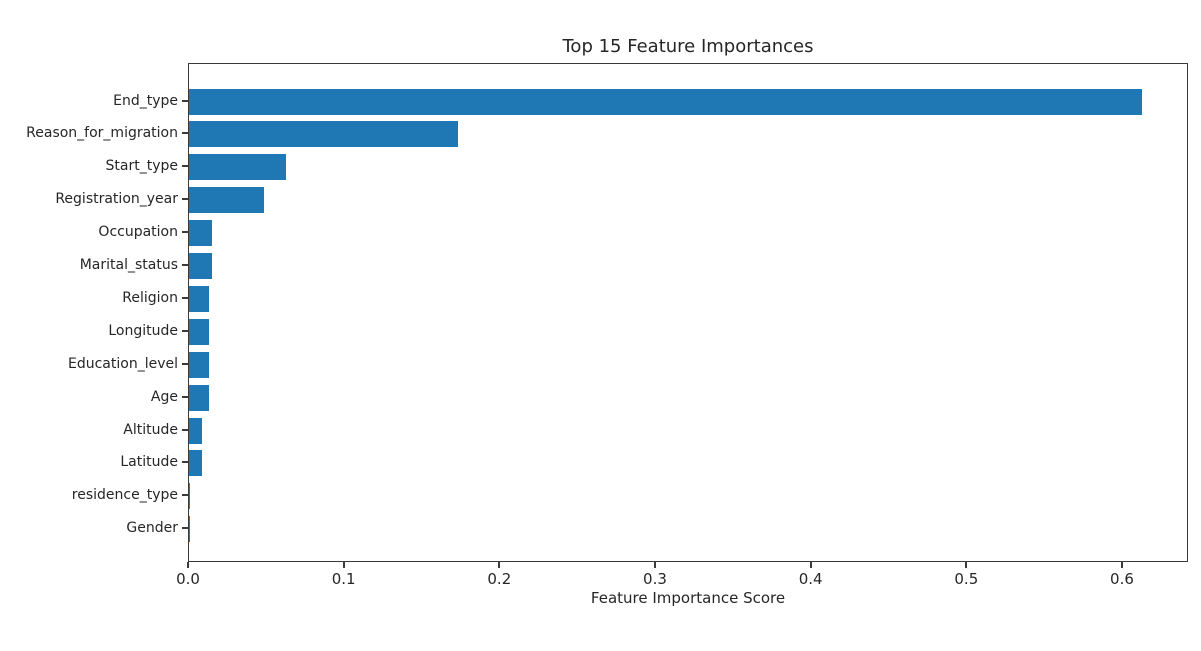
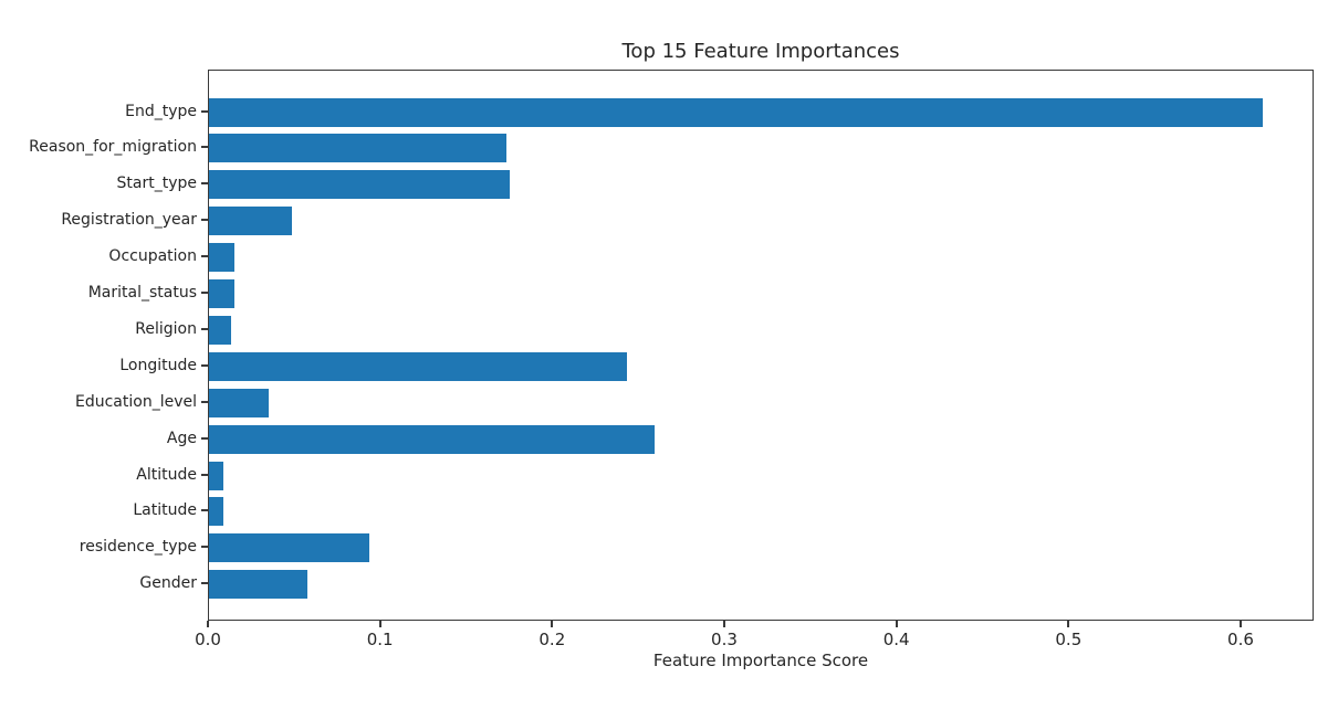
Start_type: 0.062 -> 0.175
Longitude: 0.013 -> 0.243
Education_level: 0.013 -> 0.035
Age: 0.013 -> 0.259
residence_type: 0.001 -> 0.093
Gender: 0.001 -> 0.057
